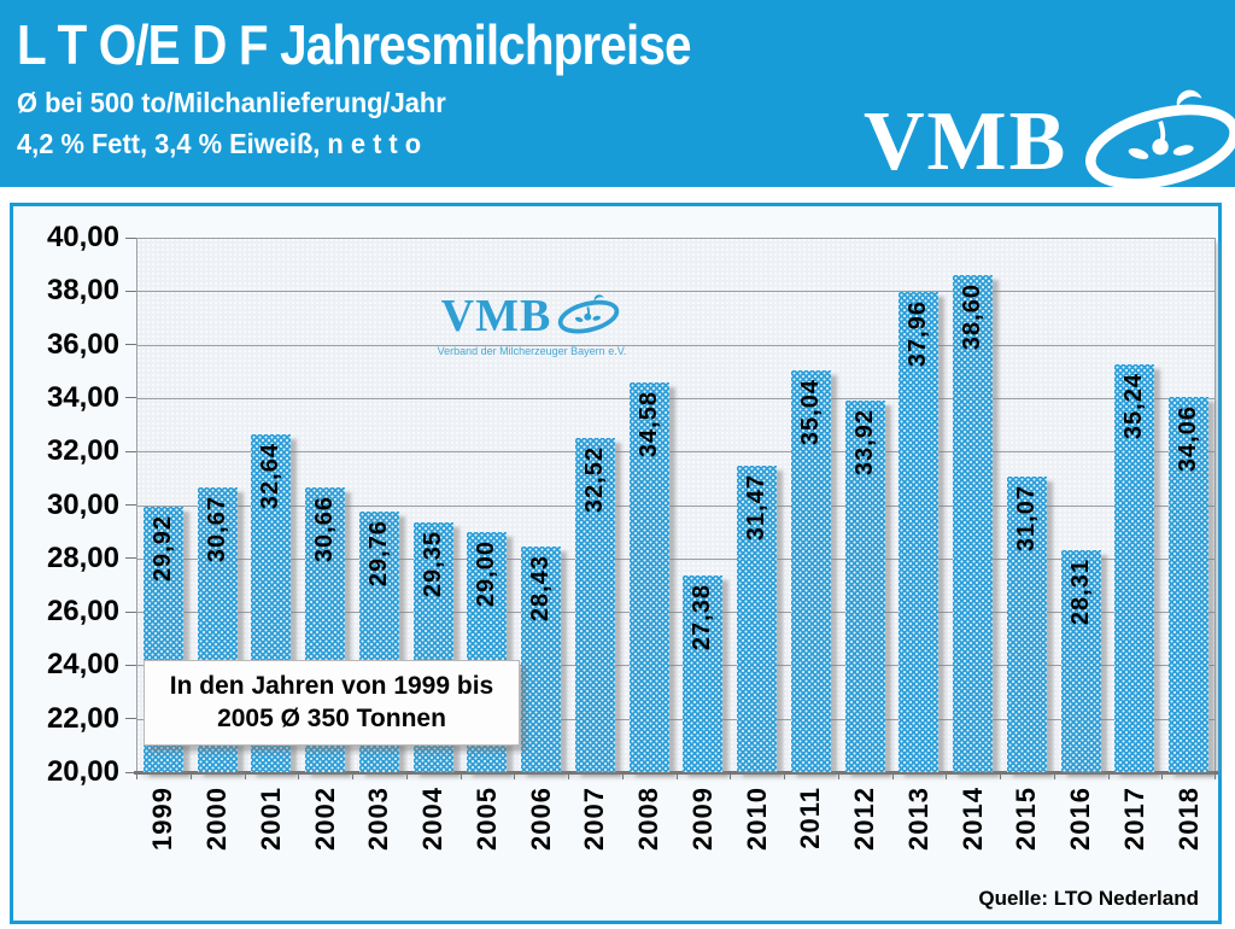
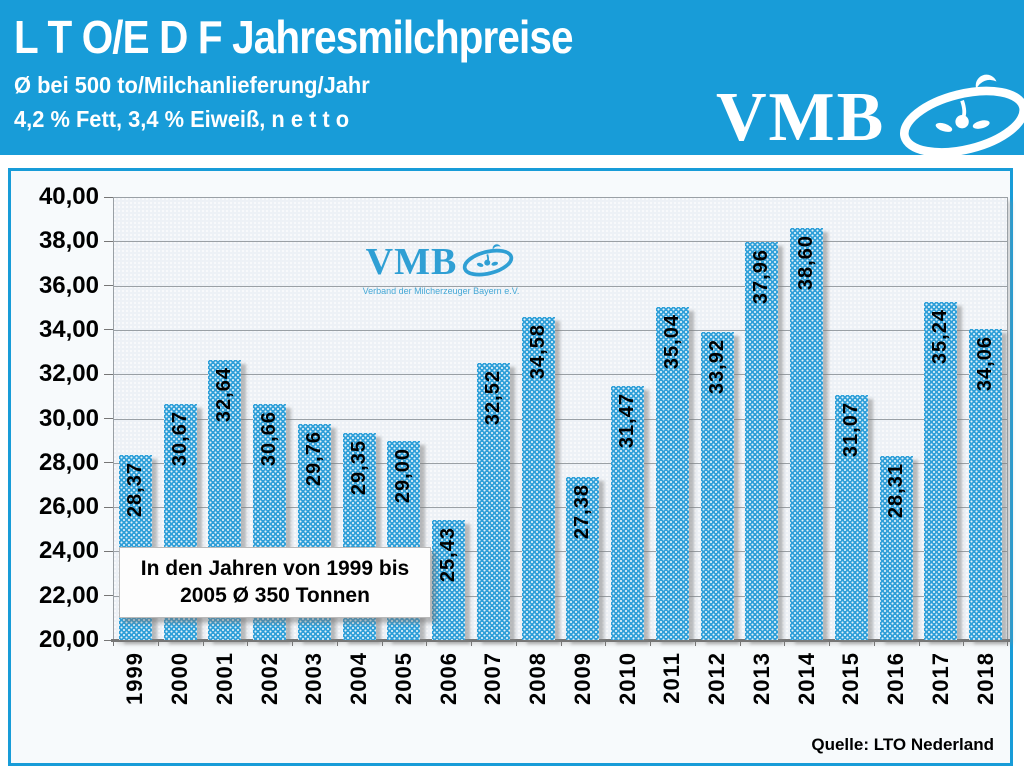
1999: 29,92 -> 28,37
2006: 28,43 -> 25,43
